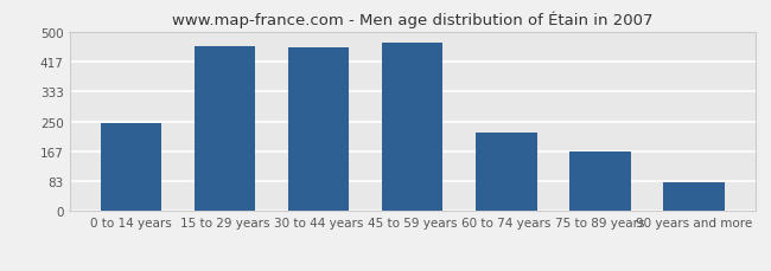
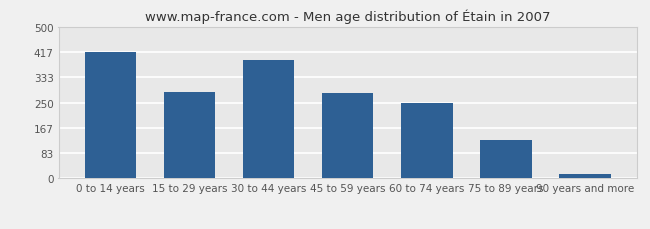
0 to 14 years: 245 -> 417
15 to 29 years: 460 -> 283
30 to 44 years: 455 -> 390
45 to 59 years: 470 -> 280
60 to 74 years: 220 -> 248
75 to 89 years: 165 -> 128
90 years and more: 80 -> 15
